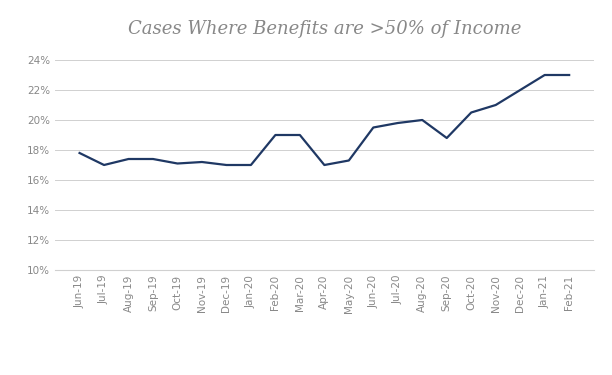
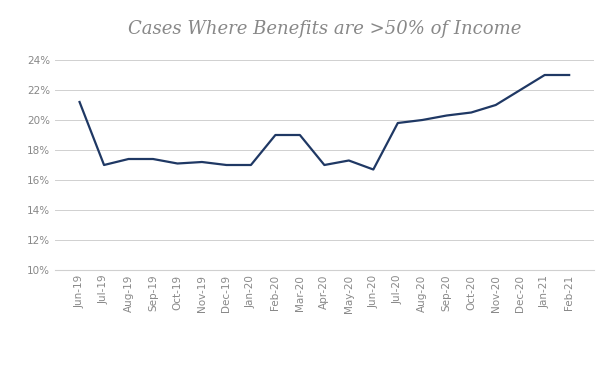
Jun-19: 17.8% -> 21.2%
Jun-20: 19.5% -> 16.7%
Sep-20: 18.8% -> 20.3%
